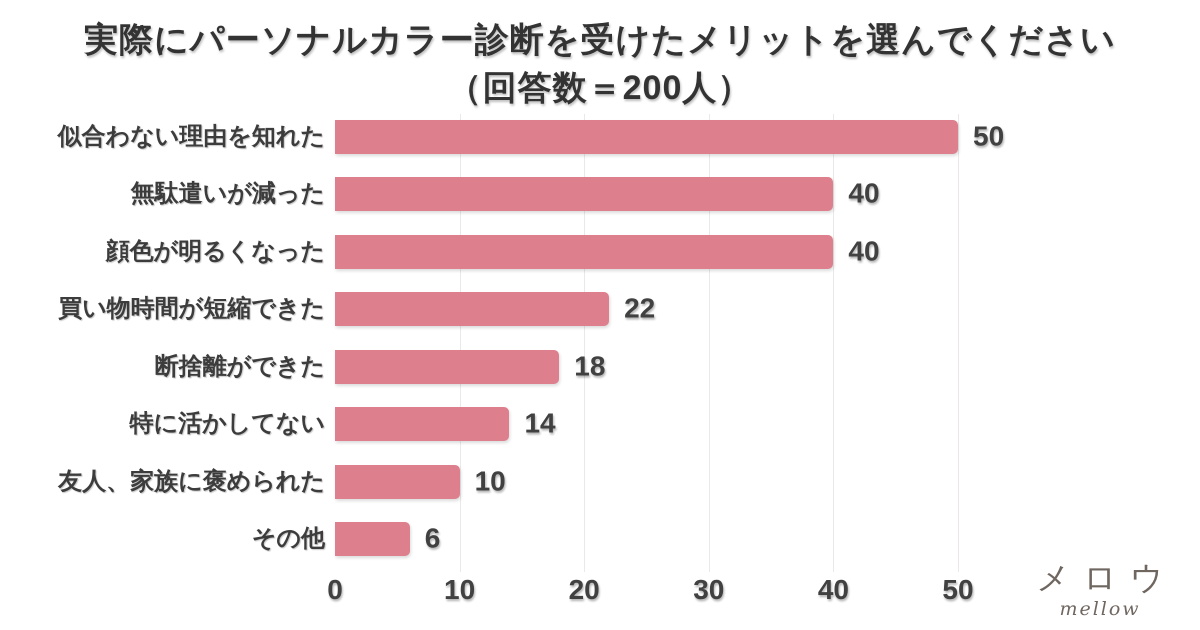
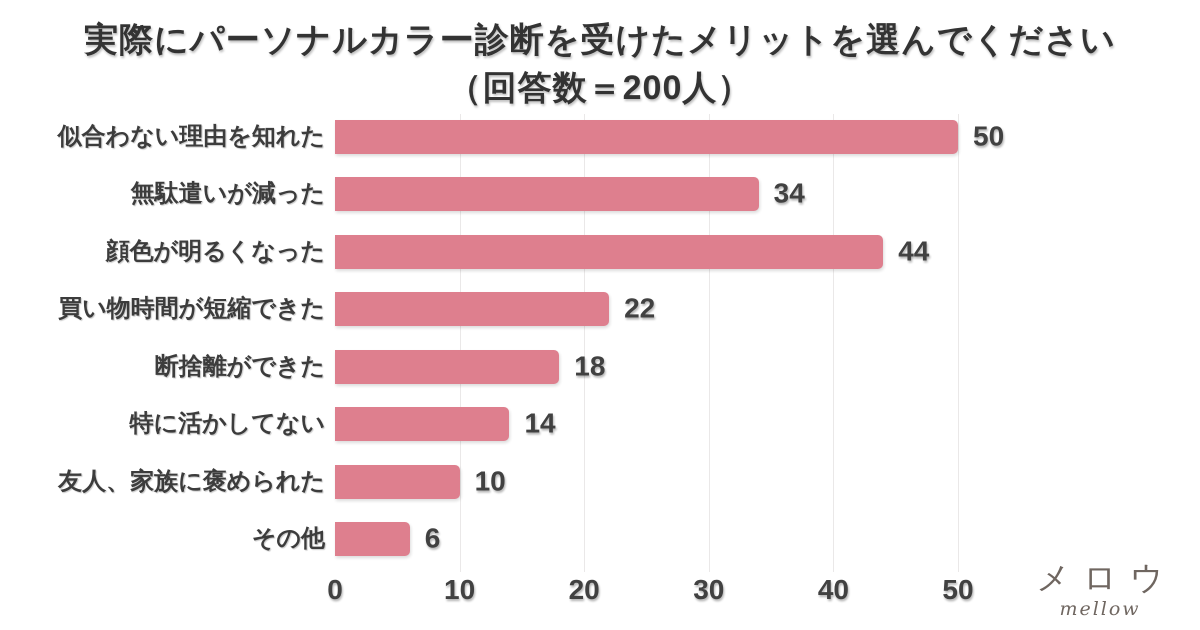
無駄遣いが減った: 40 -> 34
顔色が明るくなった: 40 -> 44
